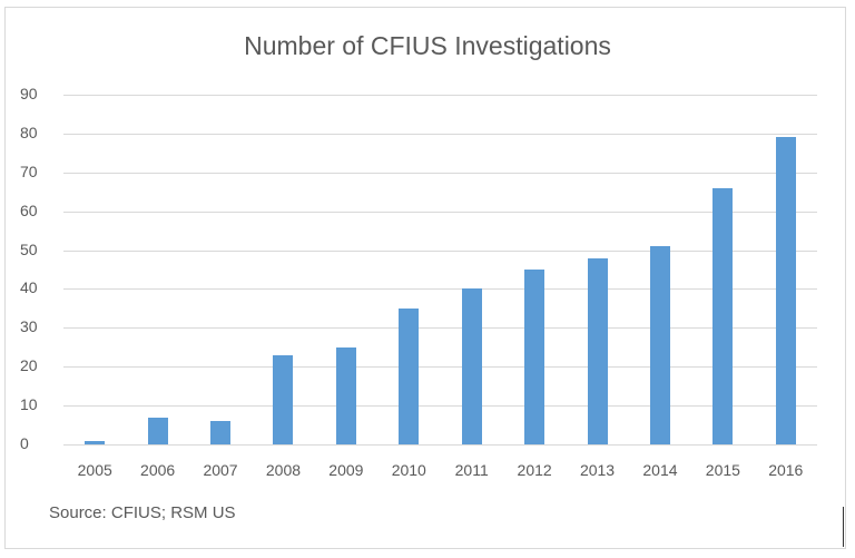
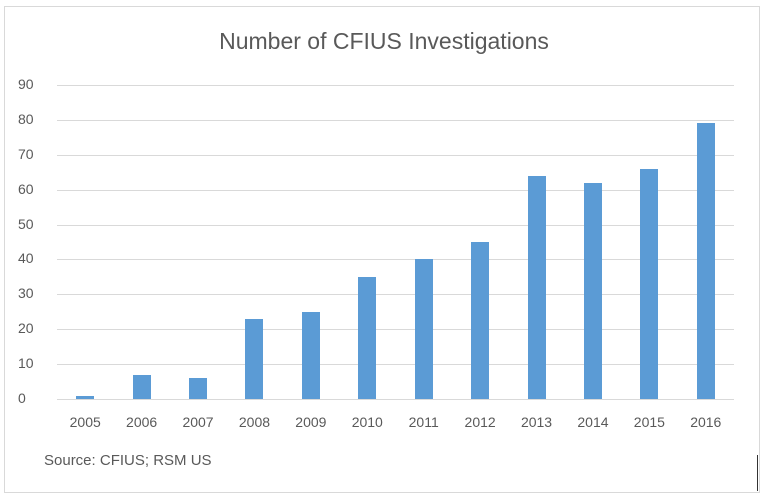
2013: 48 -> 64
2014: 51 -> 62
